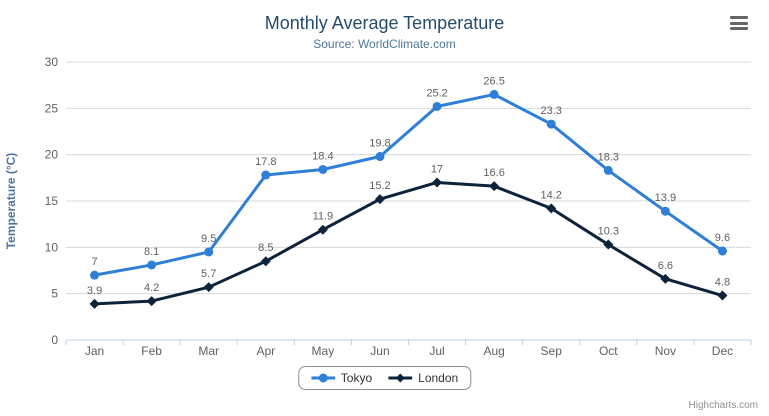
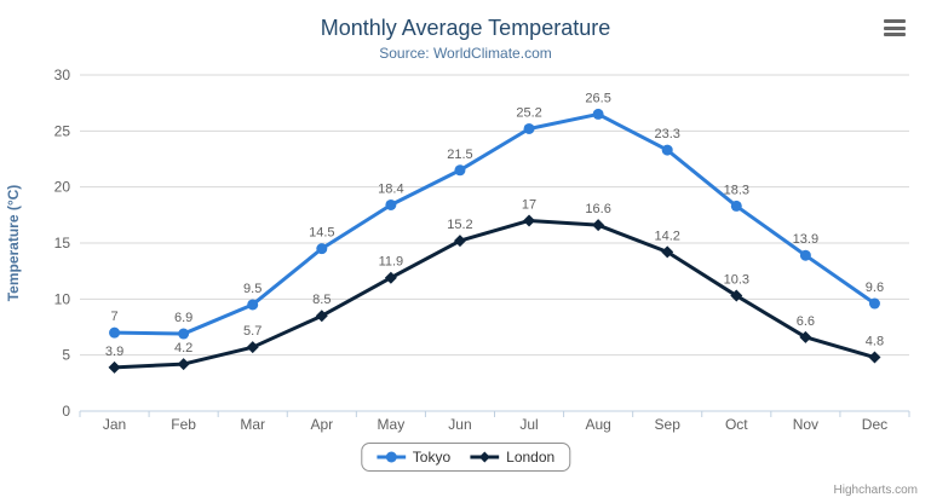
Tokyo/Feb: 8.1 -> 6.9
Tokyo/Apr: 17.8 -> 14.5
Tokyo/Jun: 19.8 -> 21.5
